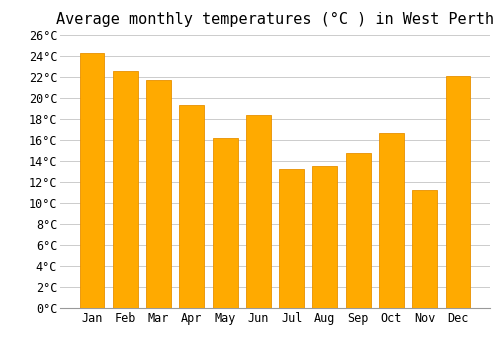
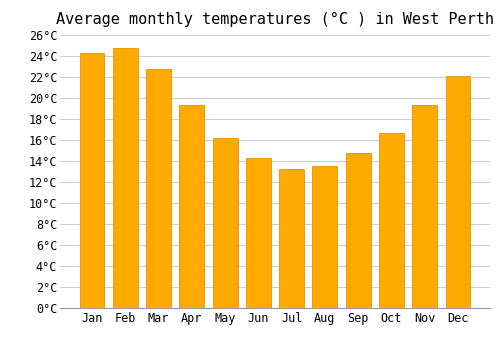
Feb: 22.6°C -> 24.8°C
Mar: 21.7°C -> 22.8°C
Jun: 18.4°C -> 14.3°C
Nov: 11.2°C -> 19.3°C
